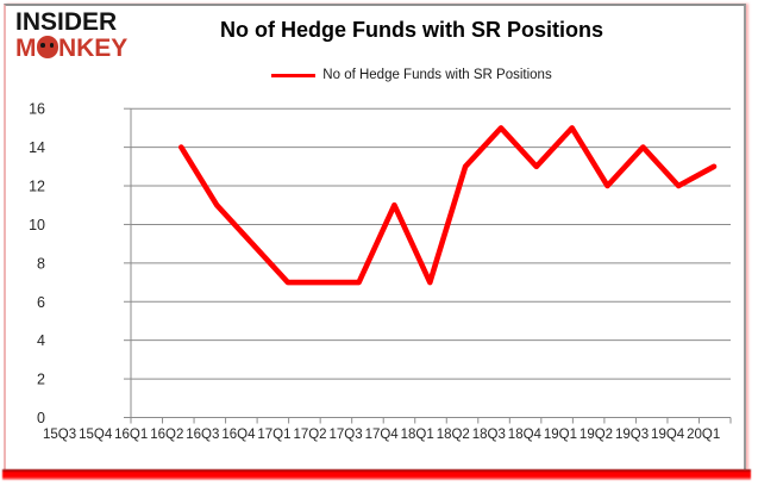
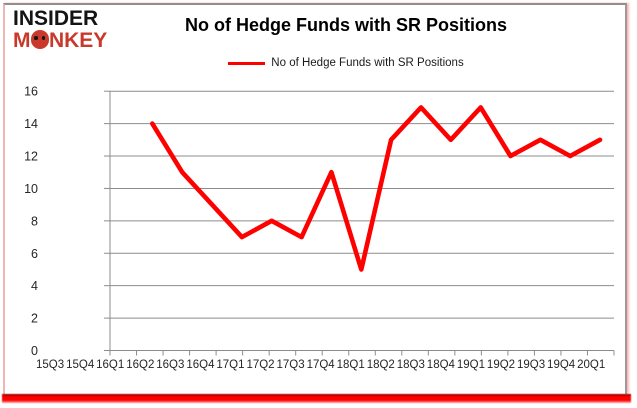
17Q2: 7 -> 8
18Q1: 7 -> 5
19Q3: 14 -> 13
